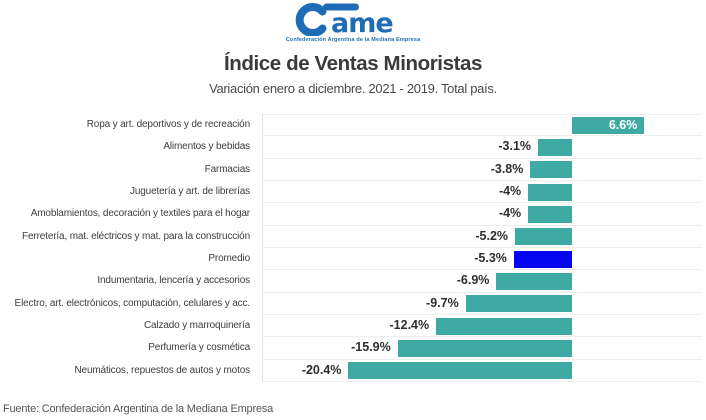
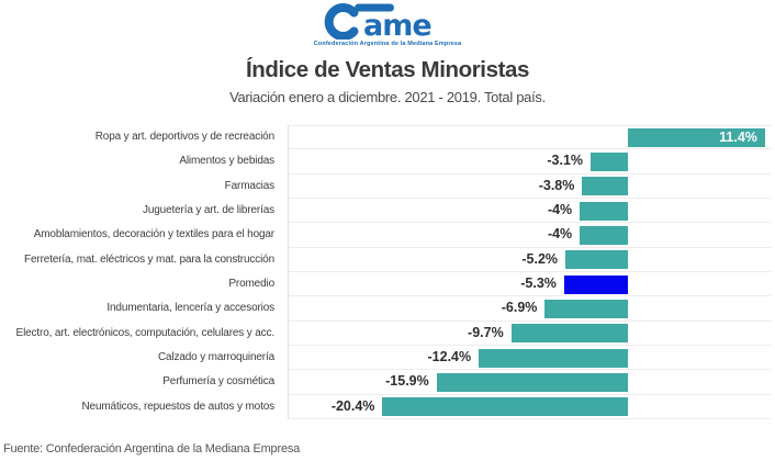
Ropa y art. deportivos y de recreación: 6.6% -> 11.4%
